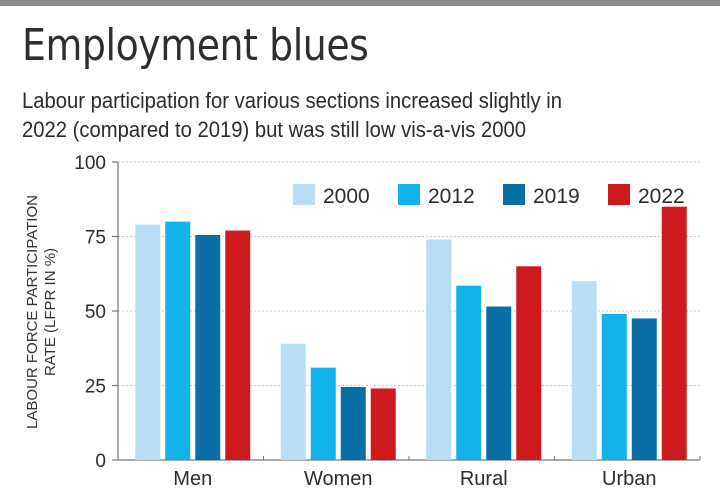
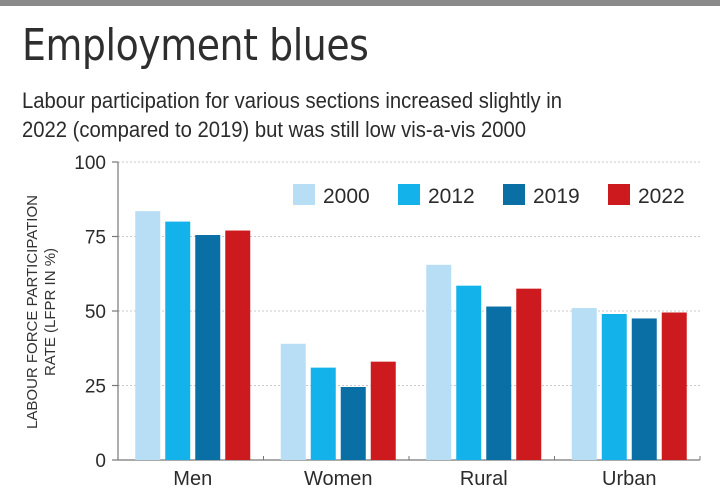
2000/Men: 79 -> 84
2022/Women: 24 -> 33
2000/Rural: 74 -> 66
2022/Rural: 65 -> 58
2000/Urban: 60 -> 51
2022/Urban: 85 -> 50
